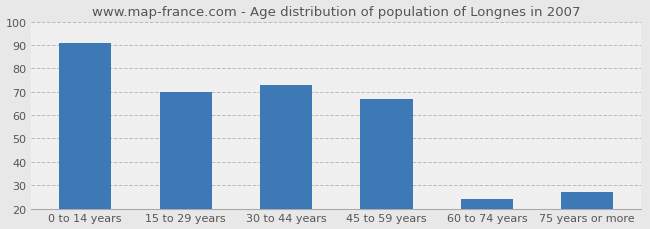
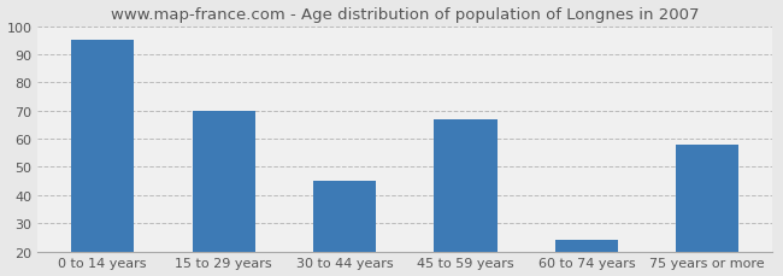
0 to 14 years: 91 -> 95
30 to 44 years: 73 -> 45
75 years or more: 27 -> 58
